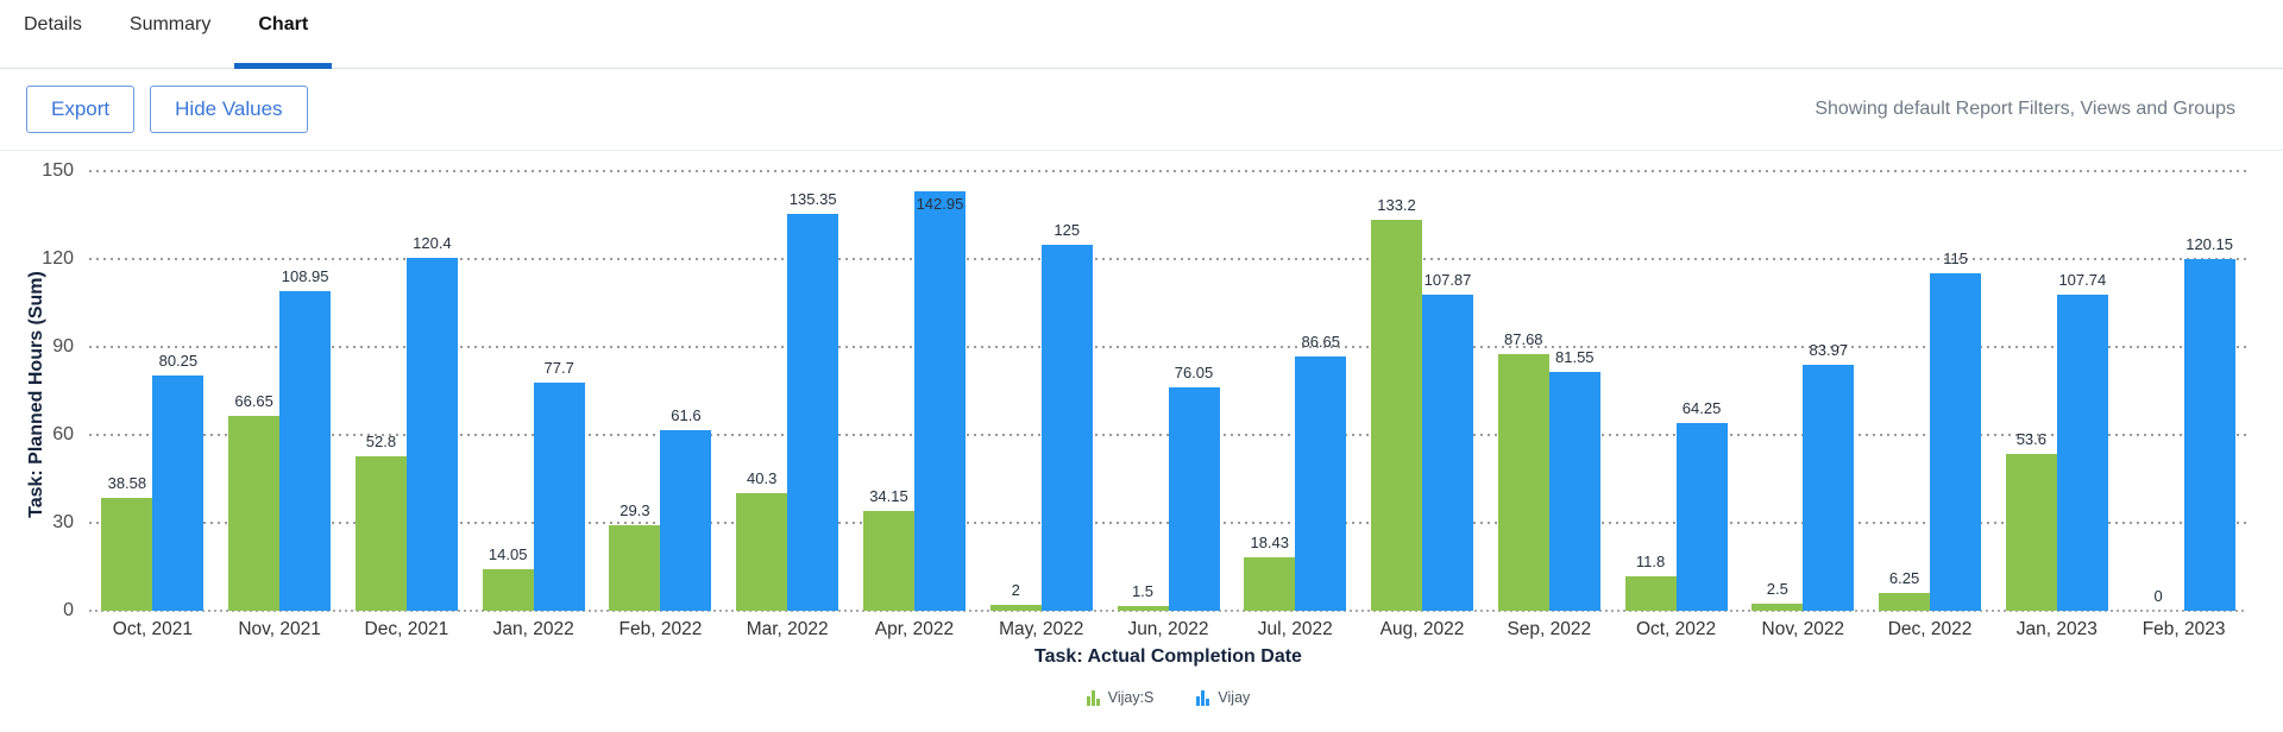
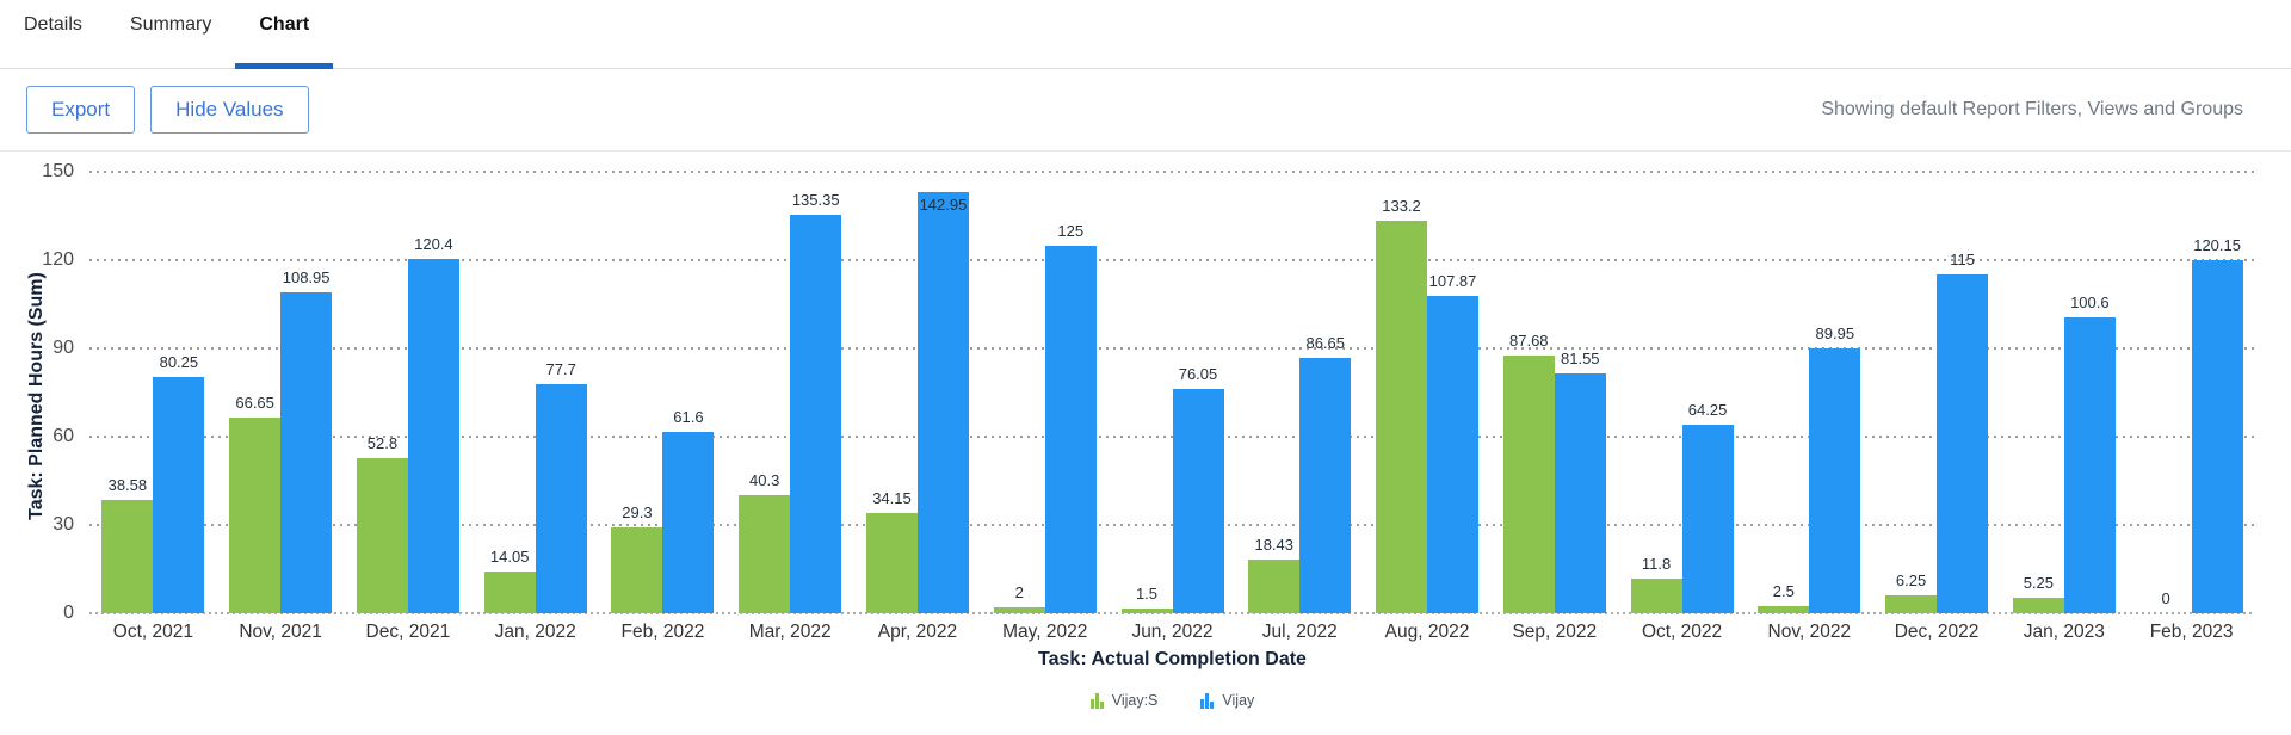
Vijay/Nov, 2022: 83.97 -> 89.95
Vijay:S/Jan, 2023: 53.6 -> 5.25
Vijay/Jan, 2023: 107.74 -> 100.6
